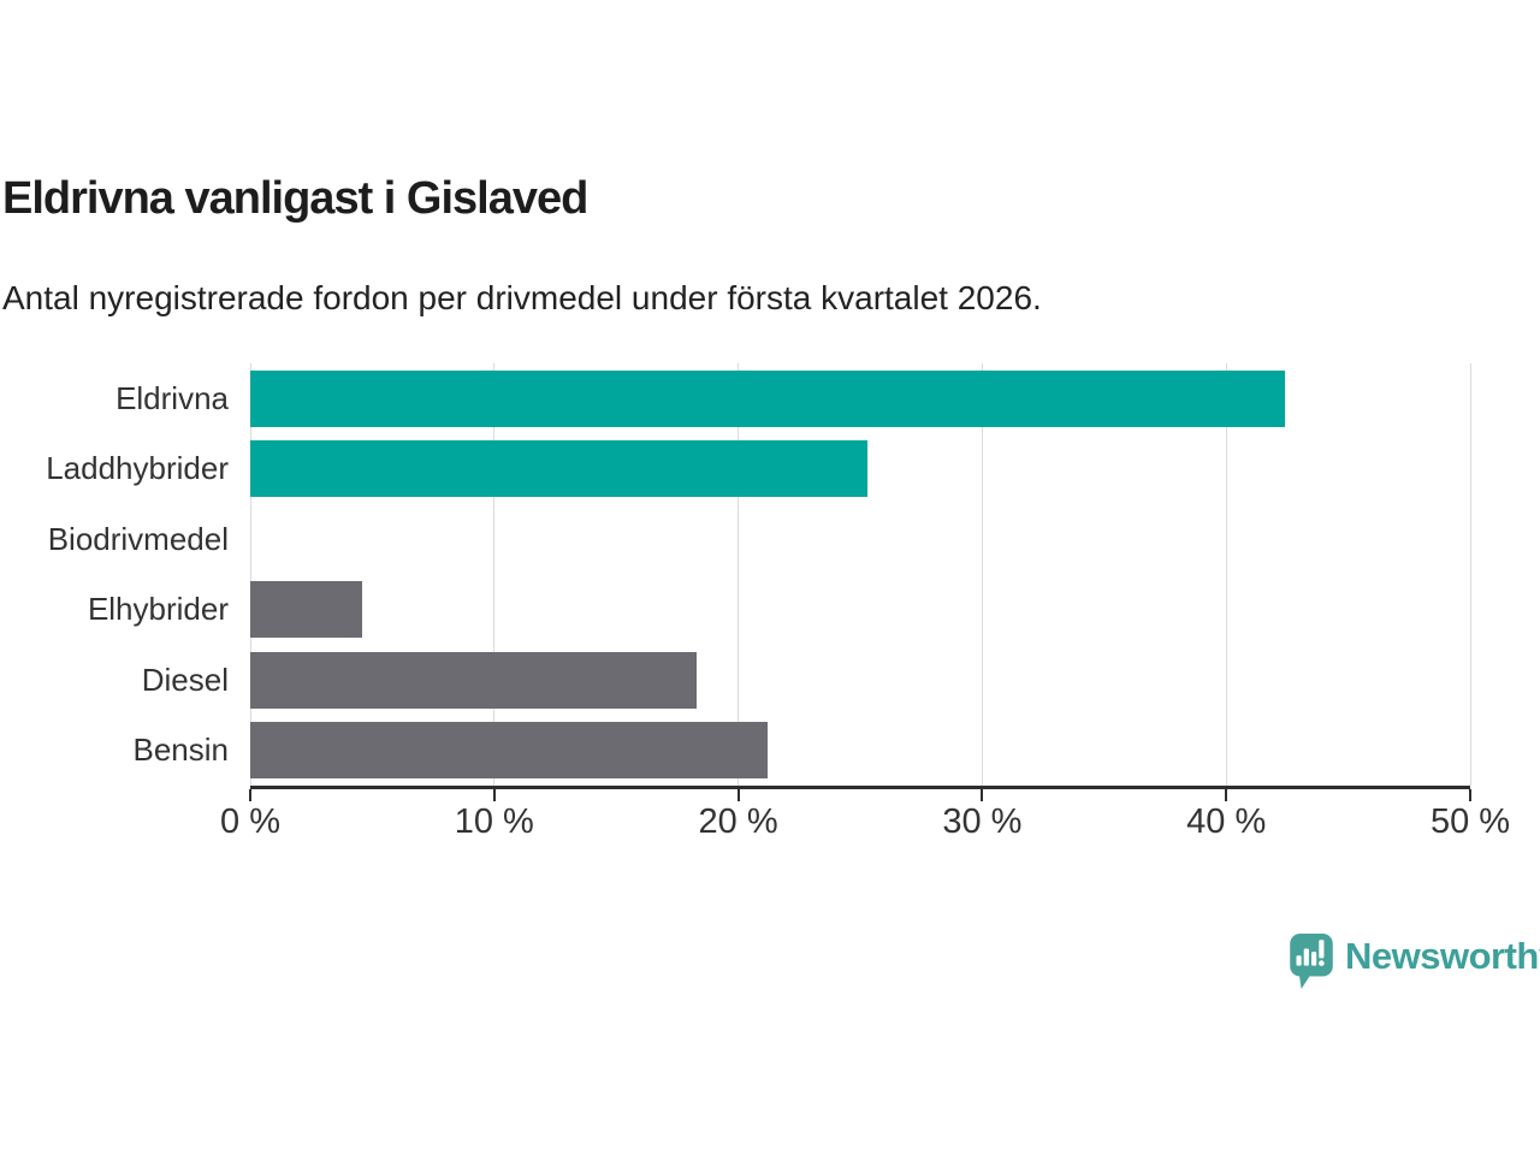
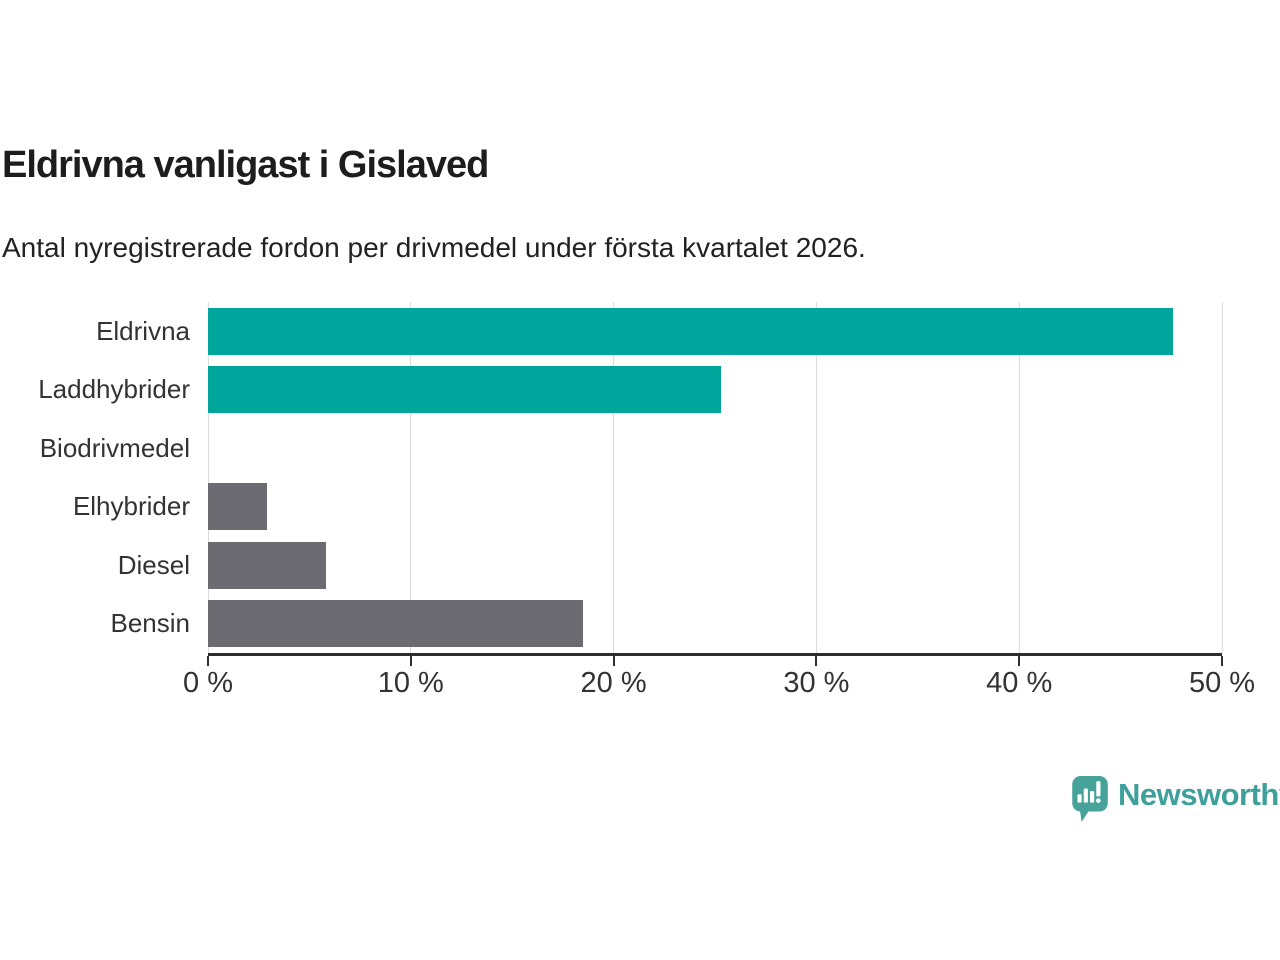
Eldrivna: 42.4% -> 47.6%
Elhybrider: 4.6% -> 2.9%
Diesel: 18.3% -> 5.8%
Bensin: 21.2% -> 18.5%
